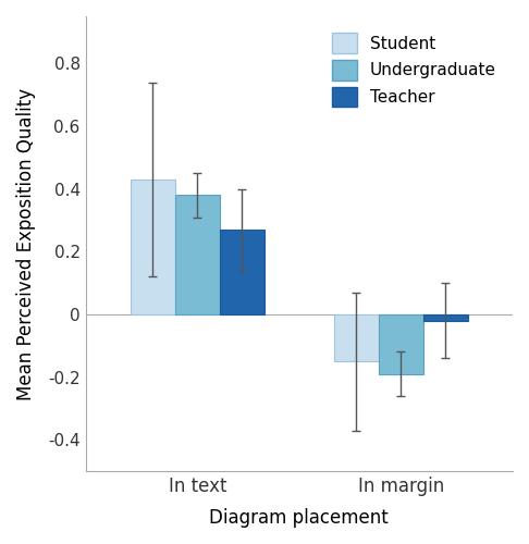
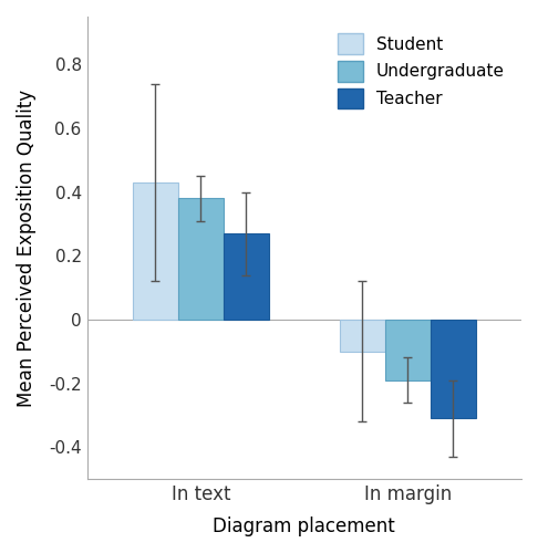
Student/In margin: -0.15 -> -0.10
Teacher/In margin: -0.02 -> -0.31
